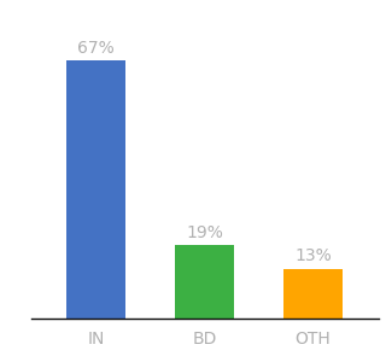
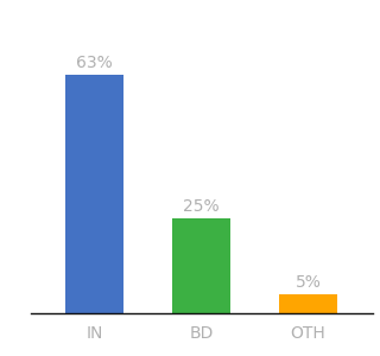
IN: 67% -> 63%
BD: 19% -> 25%
OTH: 13% -> 5%
